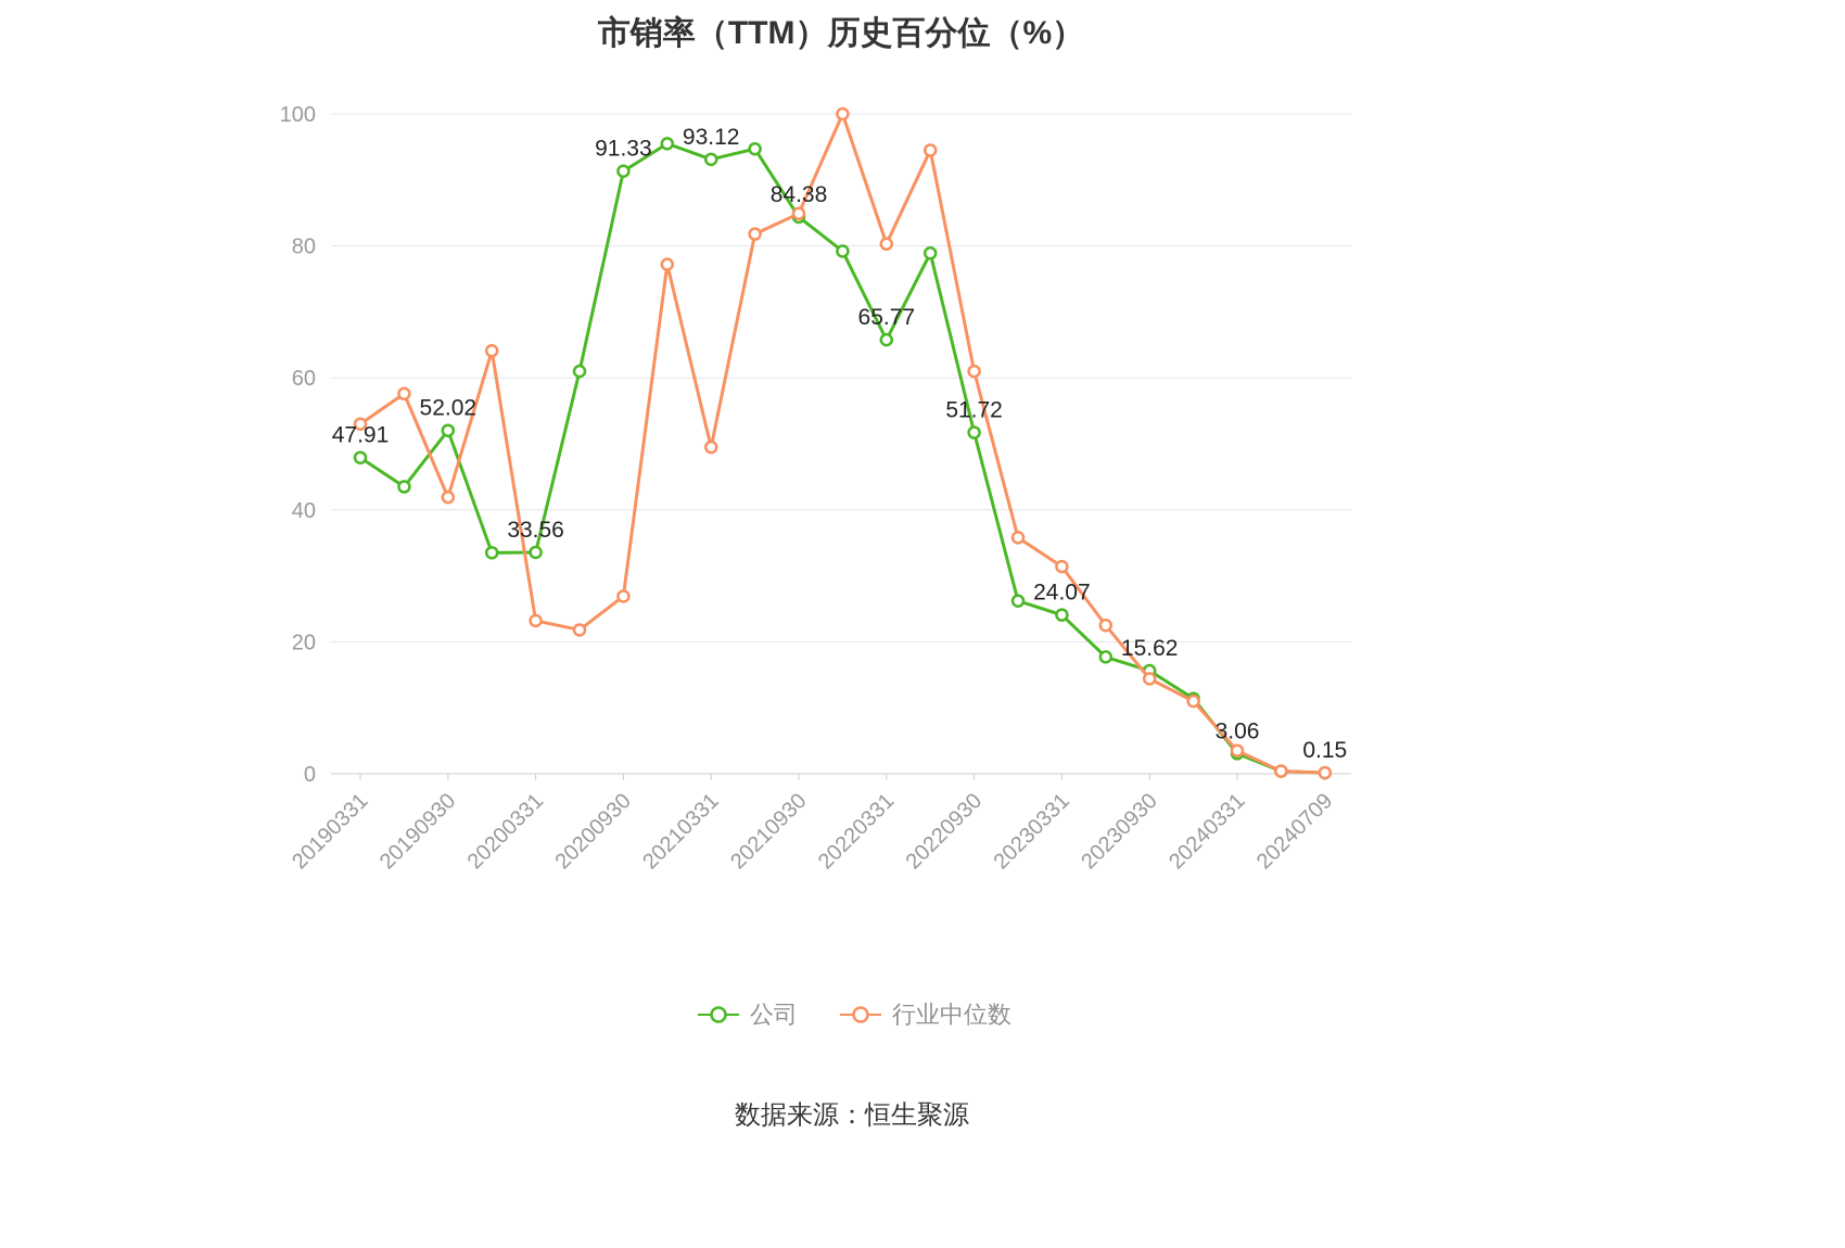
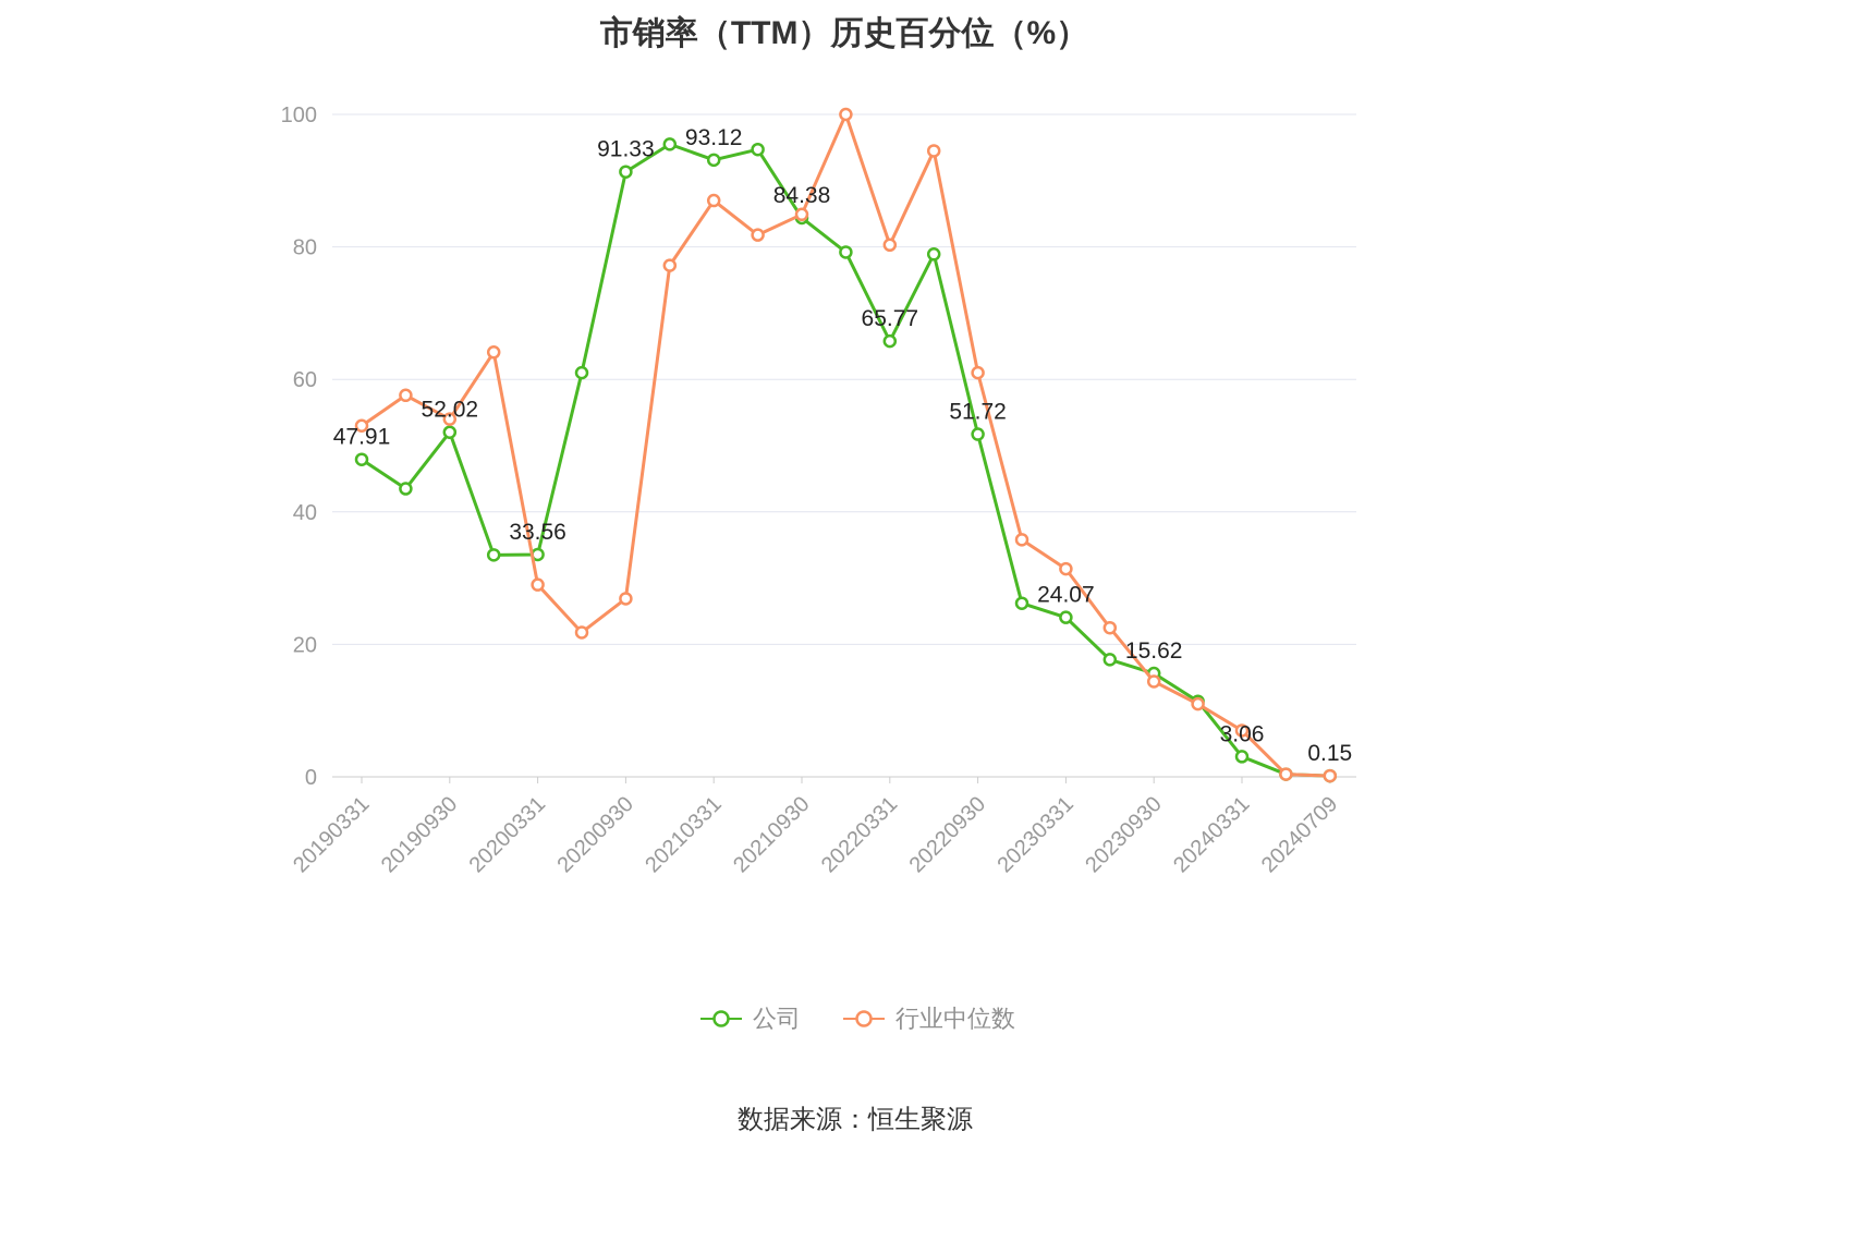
行业中位数/20190930: 42 -> 54
行业中位数/20200331: 23 -> 29
行业中位数/20210331: 50 -> 87
行业中位数/20240331: 4 -> 7
